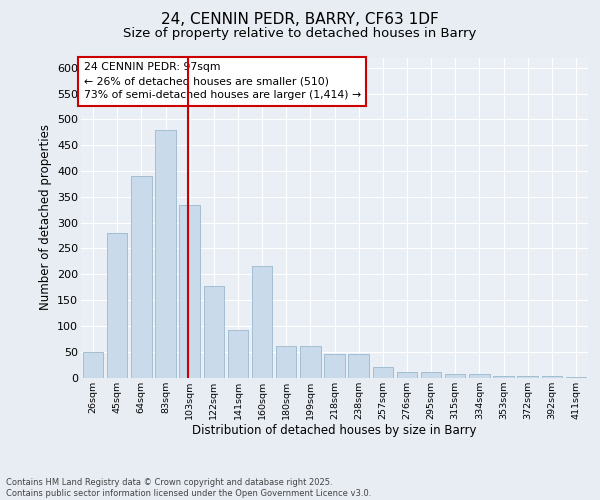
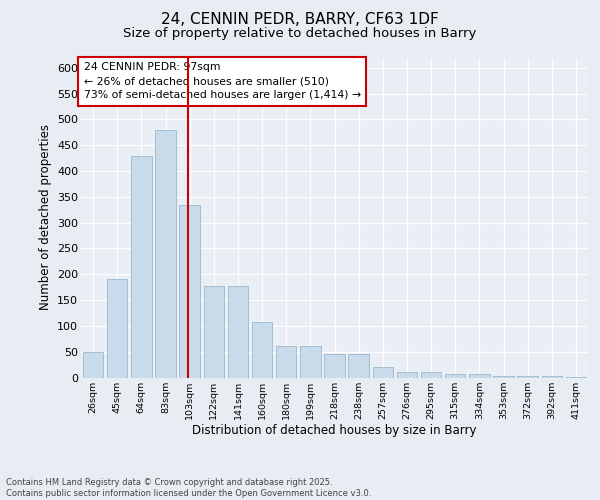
45sqm: 280 -> 190
64sqm: 390 -> 430
141sqm: 92 -> 177
160sqm: 216 -> 108
